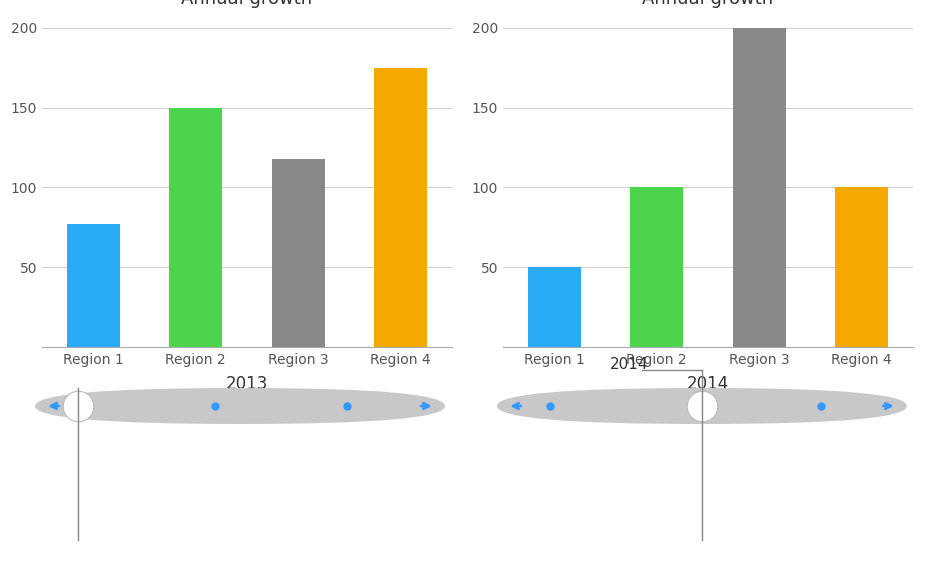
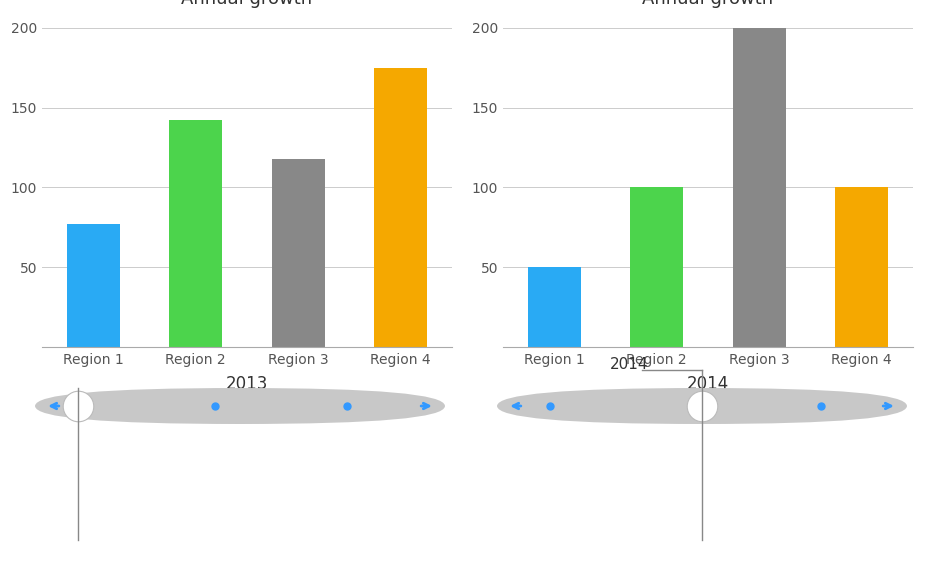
Region 2: 150 -> 142
